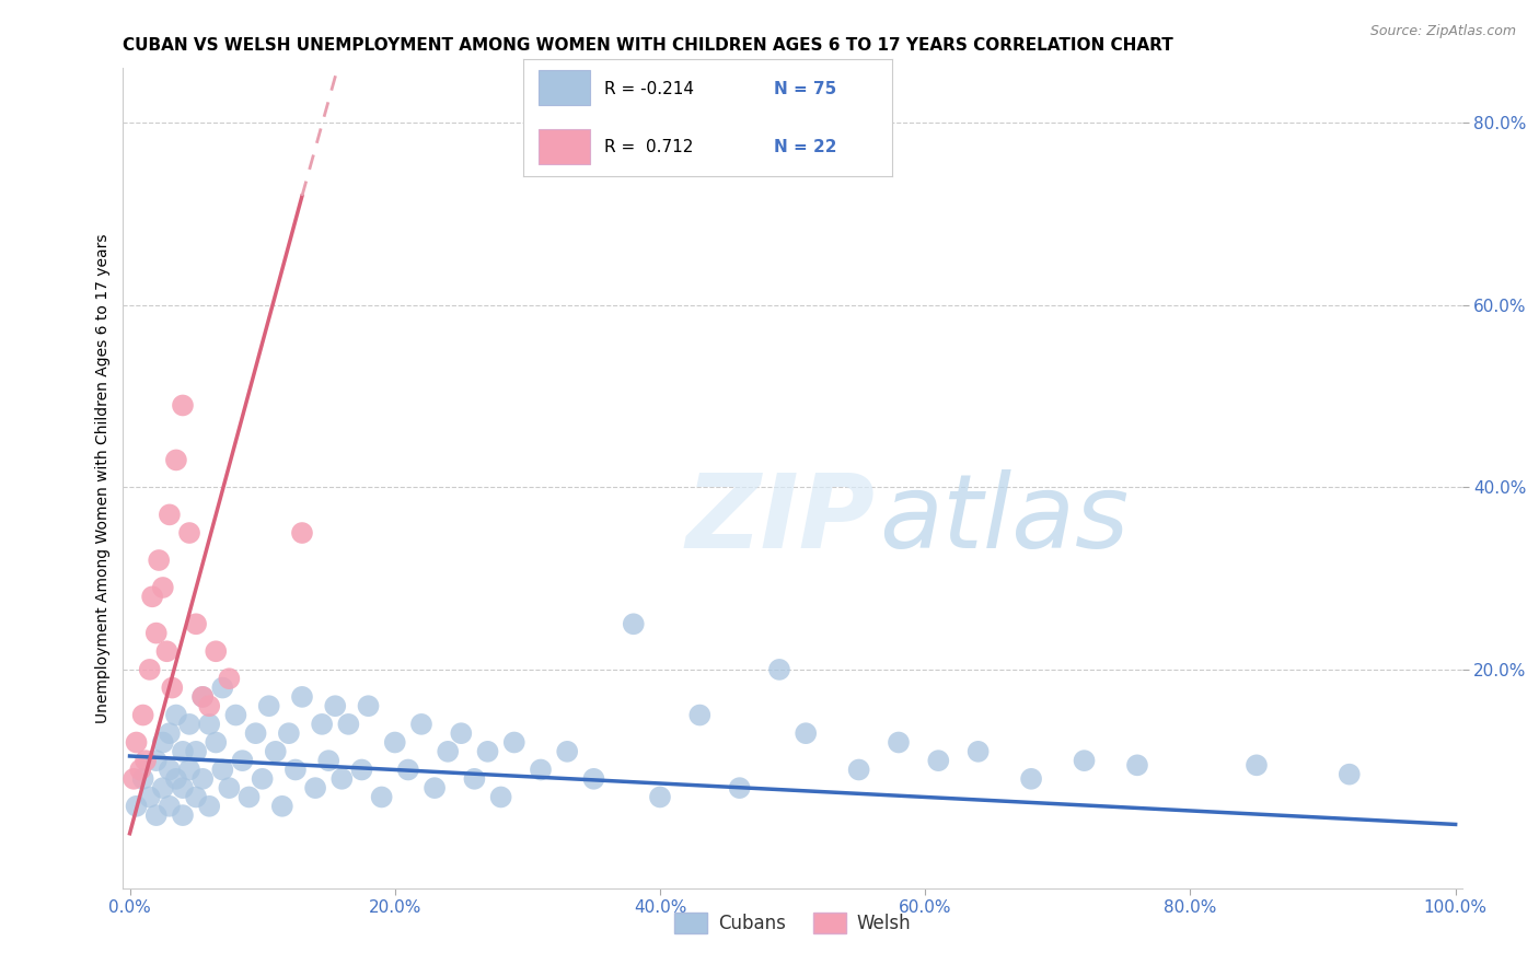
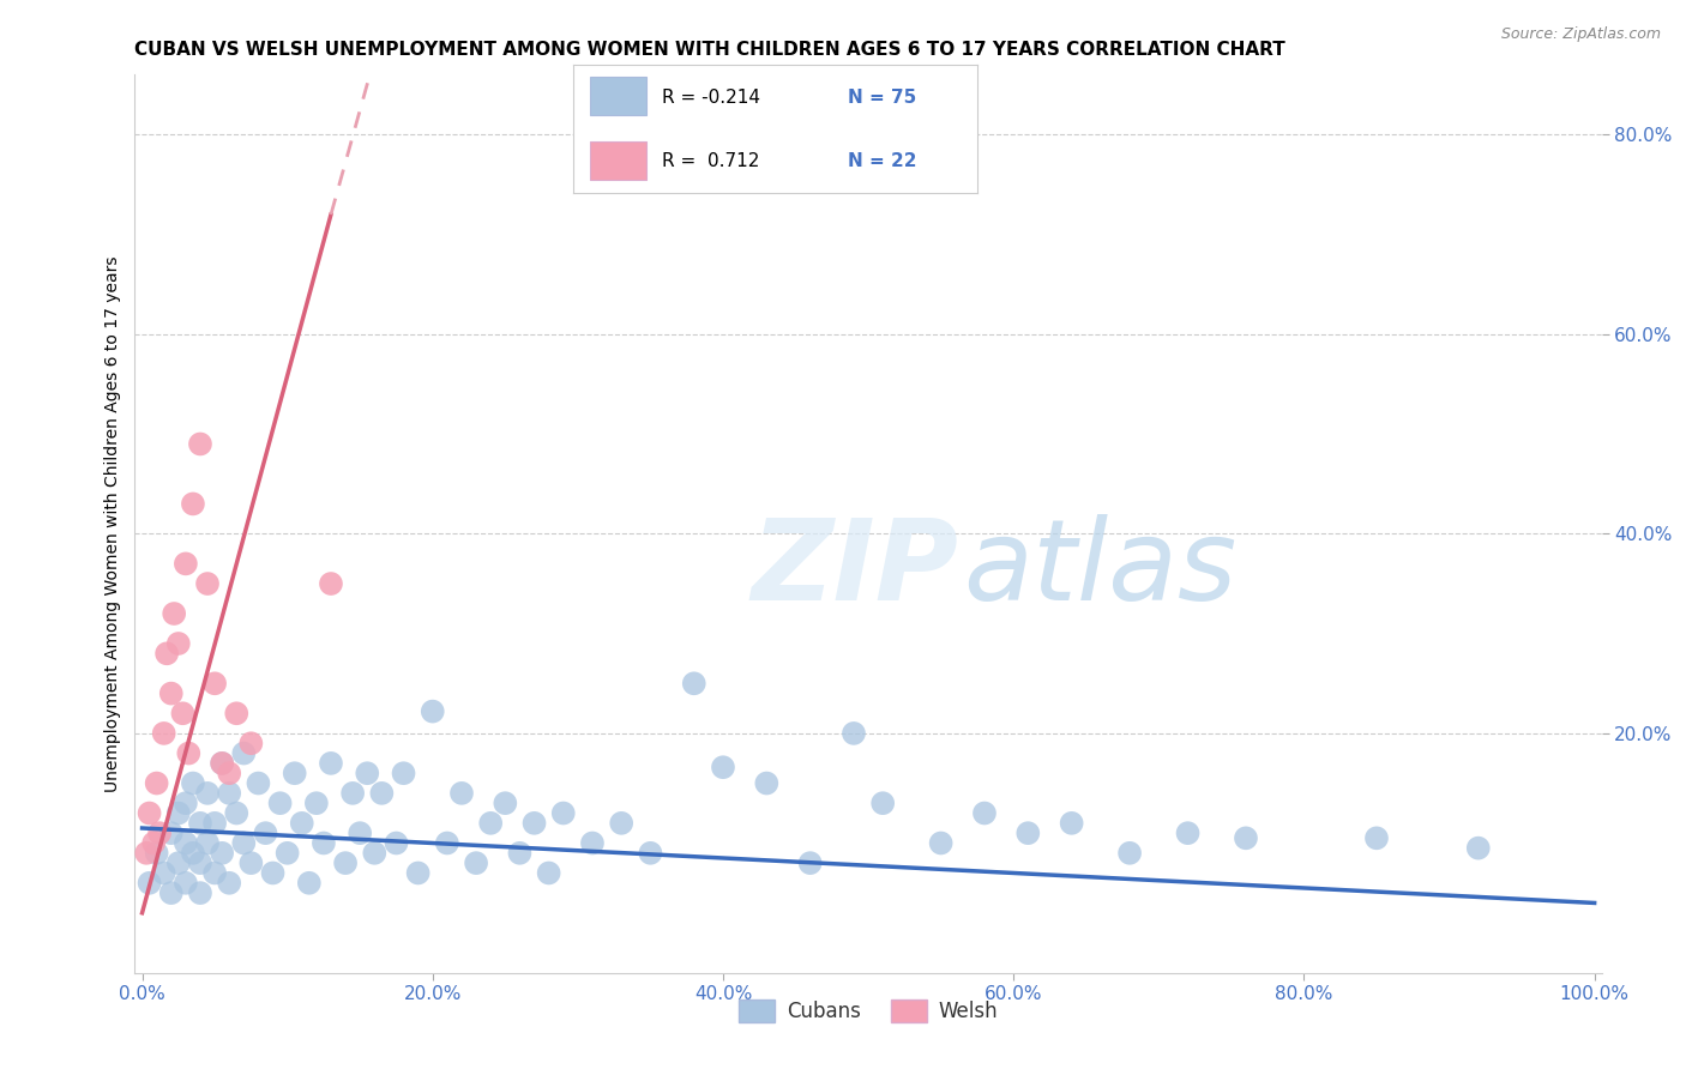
Cubans/20.0%: 12.0% -> 22.2%
Cubans/40.0%: 6.0% -> 16.6%
